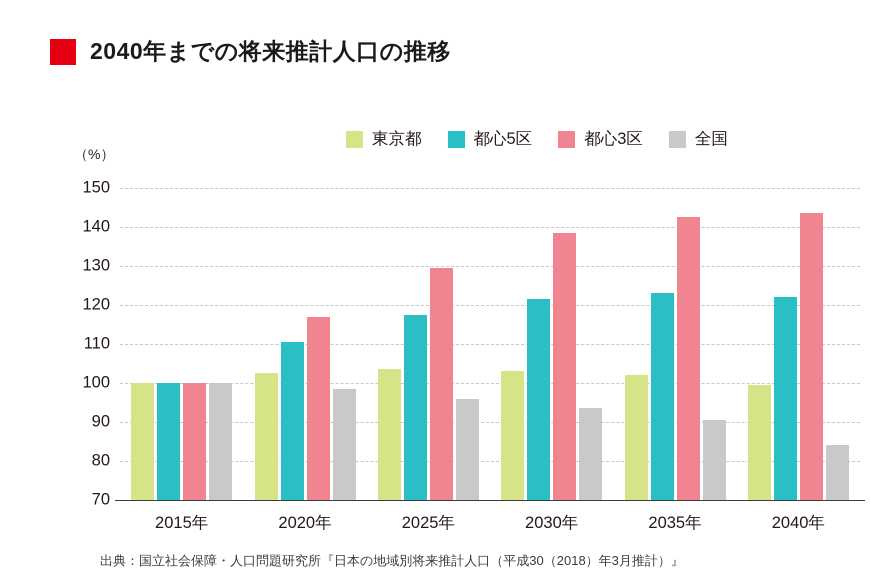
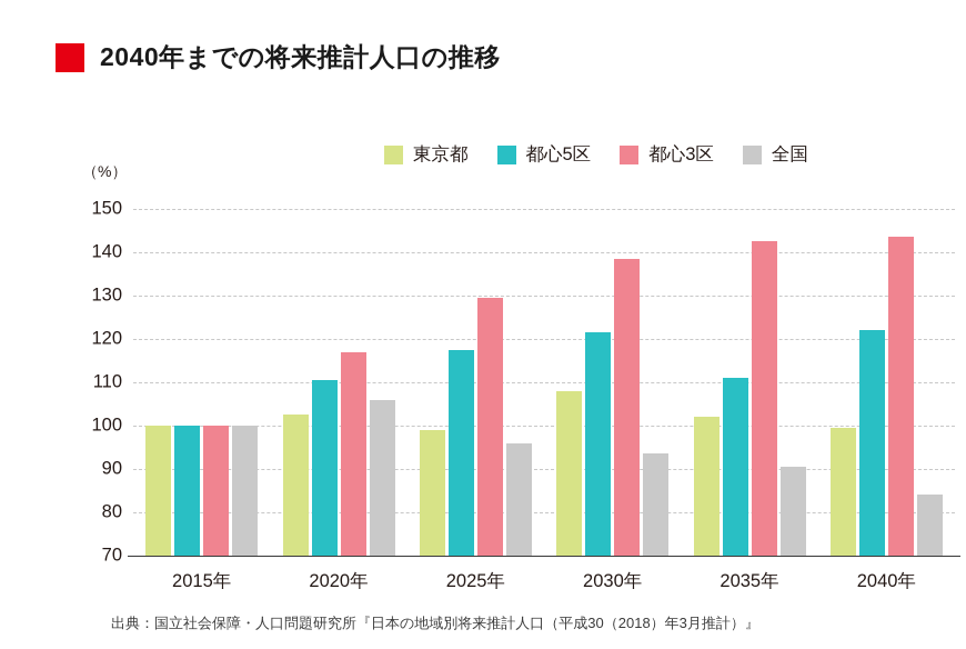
全国/2020年: 98 -> 106
東京都/2025年: 104 -> 99
東京都/2030年: 103 -> 108
都心5区/2035年: 123 -> 111
